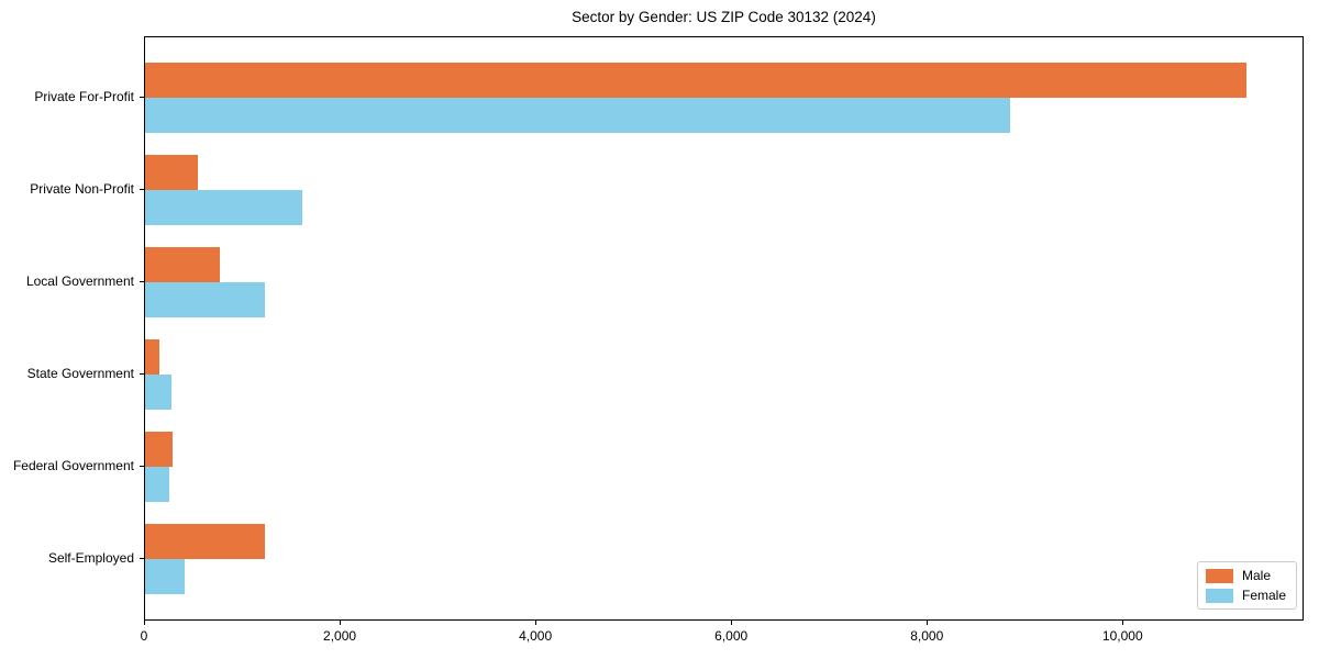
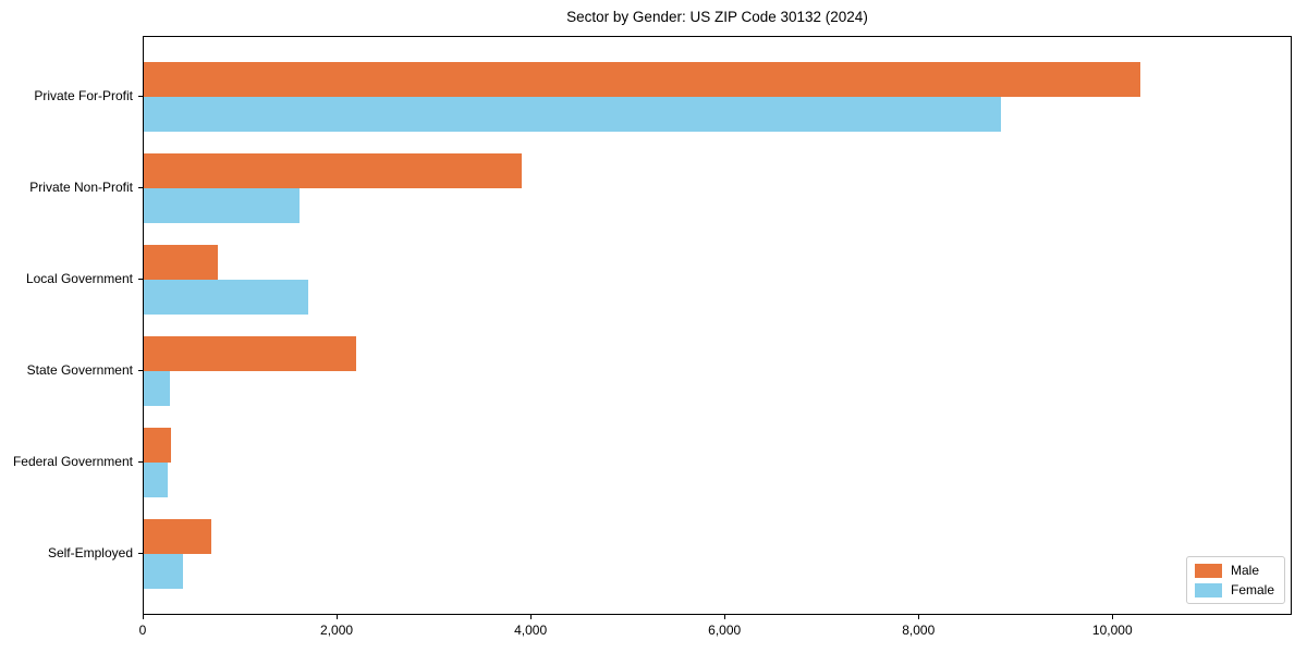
Male/Private For-Profit: 11300 -> 10300
Male/Private Non-Profit: 500 -> 3900
Female/Local Government: 1200 -> 1700
Male/State Government: 200 -> 2200
Male/Self-Employed: 1200 -> 700
